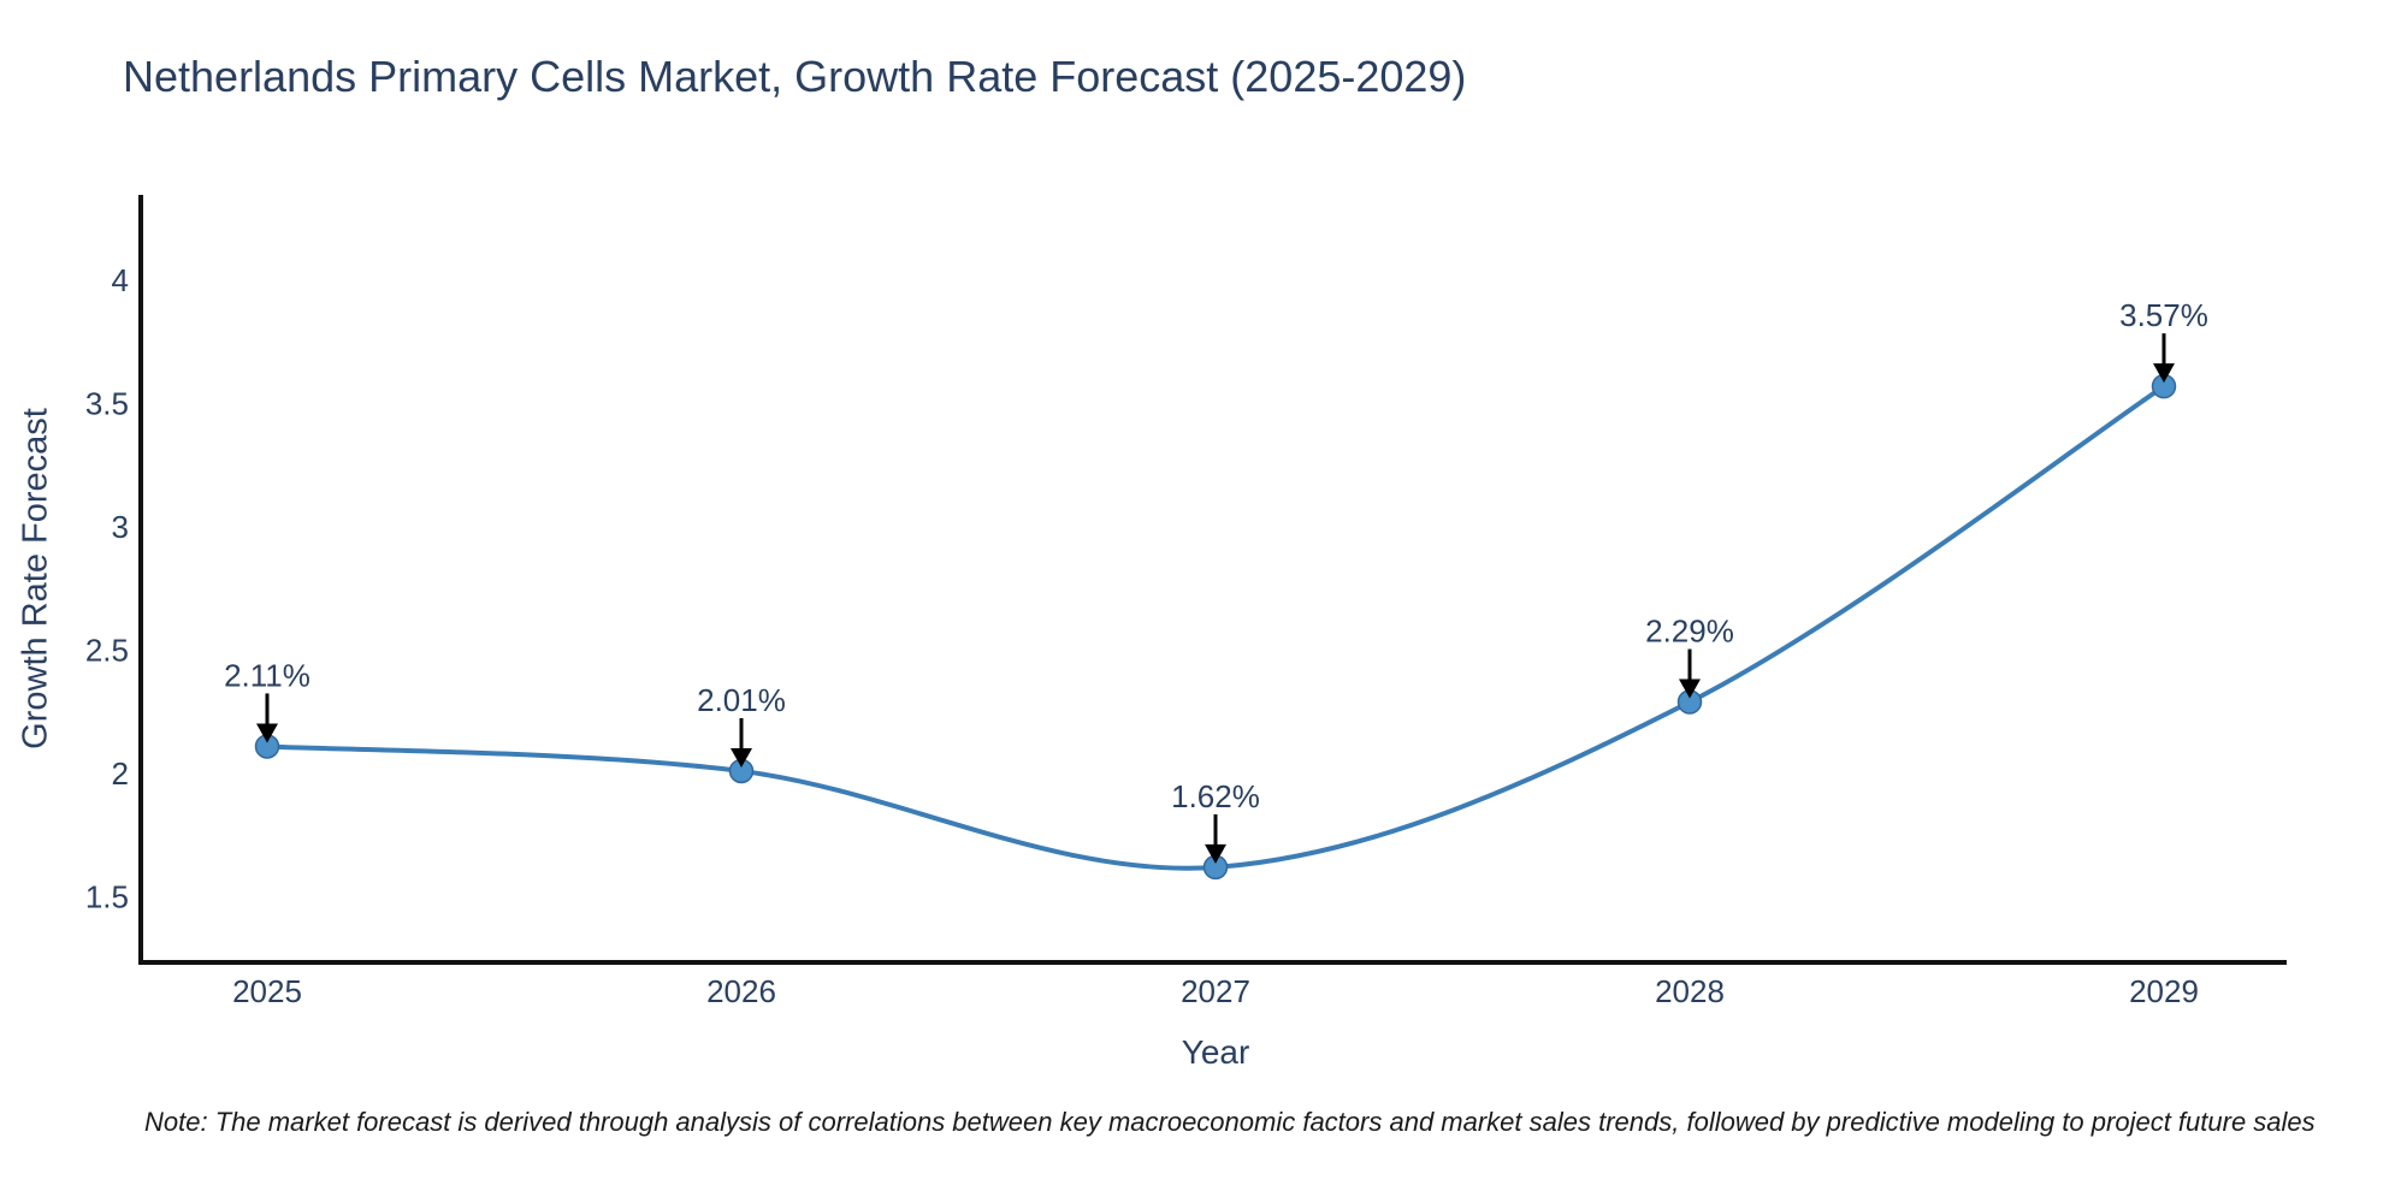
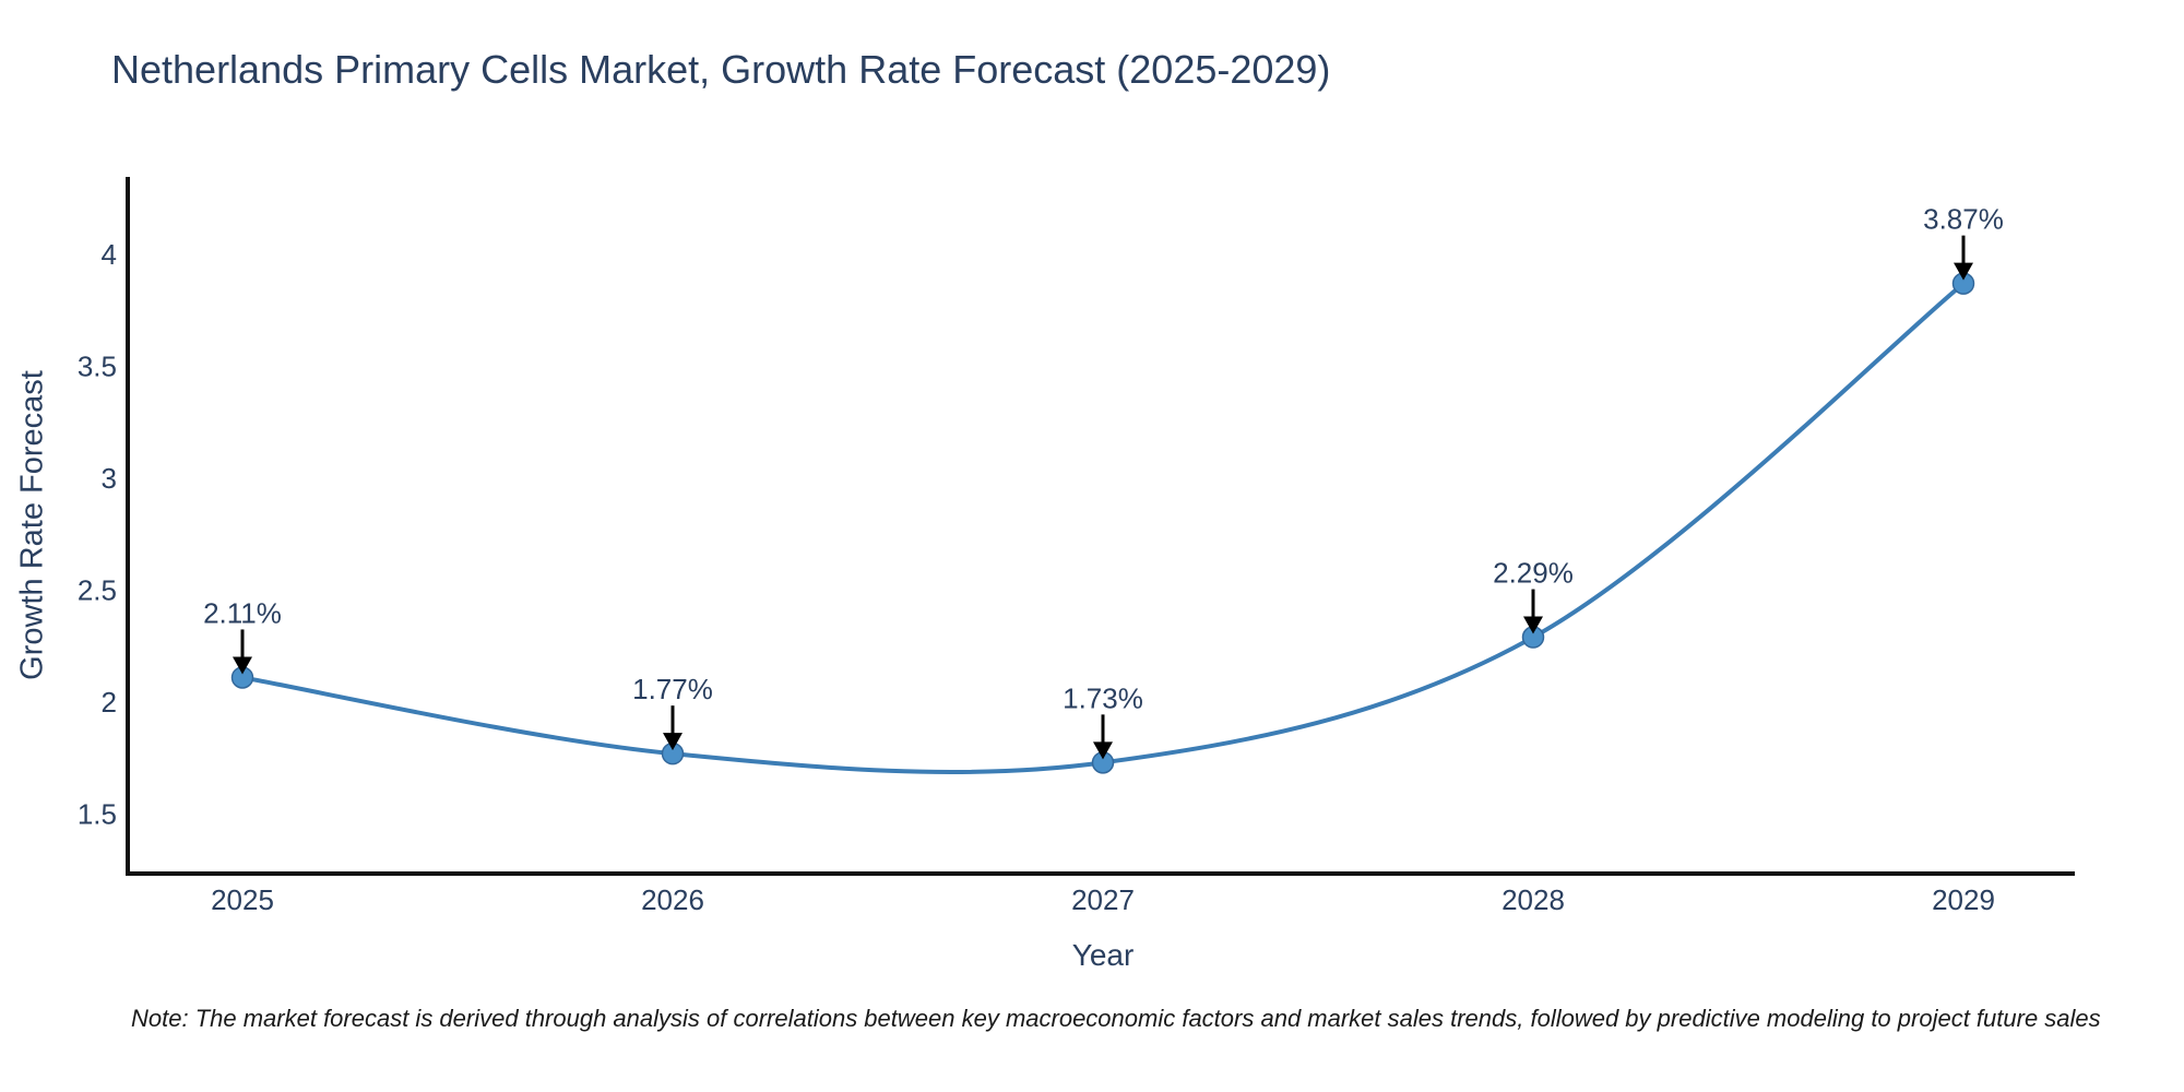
2026: 2.01% -> 1.77%
2027: 1.62% -> 1.73%
2029: 3.57% -> 3.87%
